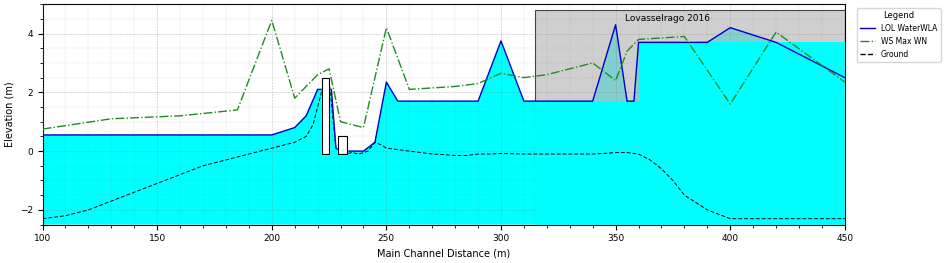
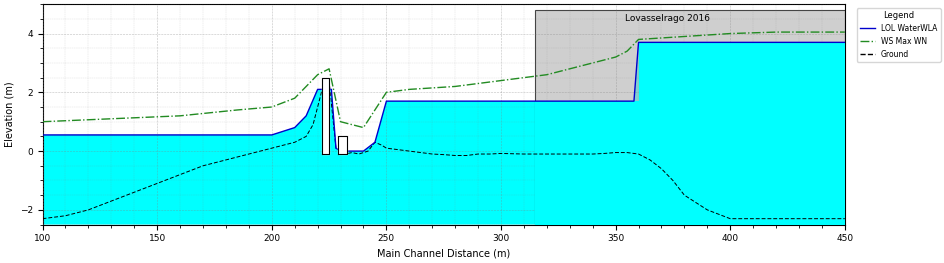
WS Max WN/100: 0.75 -> 1.00
WS Max WN/200: 4.45 -> 1.50
LOL WaterWLA/250: 2.35 -> 1.70
WS Max WN/250: 4.20 -> 2.00
LOL WaterWLA/300: 3.75 -> 1.70
WS Max WN/300: 2.65 -> 2.40
LOL WaterWLA/350: 4.30 -> 1.70
WS Max WN/350: 2.40 -> 3.20
LOL WaterWLA/400: 4.20 -> 3.70
WS Max WN/400: 1.60 -> 4.00
LOL WaterWLA/450: 2.50 -> 3.70
WS Max WN/450: 2.35 -> 4.05
